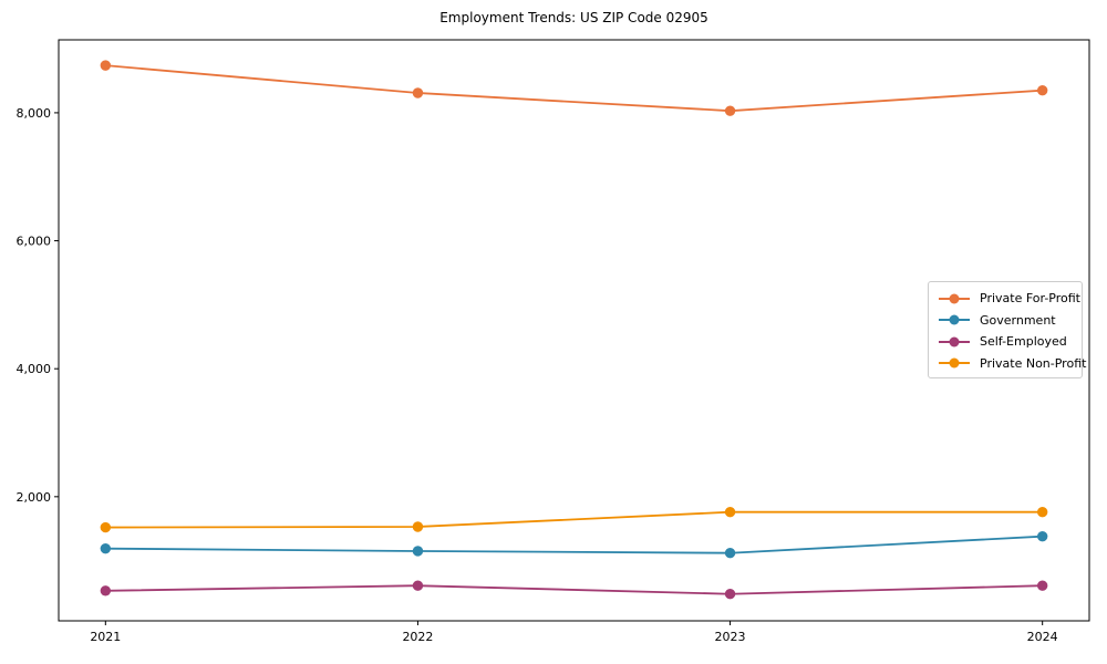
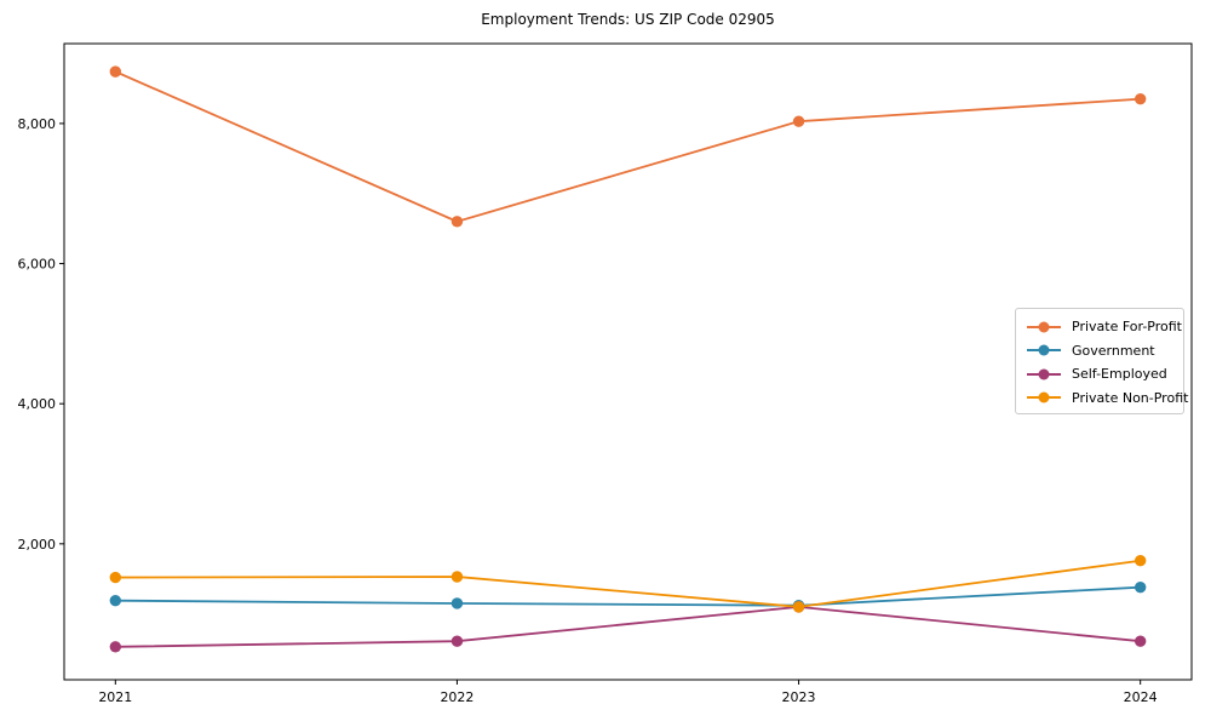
Private For-Profit/2022: 8300 -> 6600
Self-Employed/2023: 500 -> 1100
Private Non-Profit/2023: 1800 -> 1100
